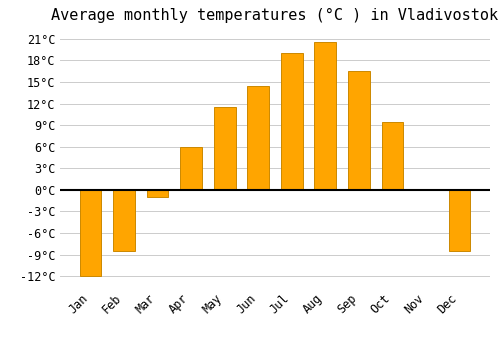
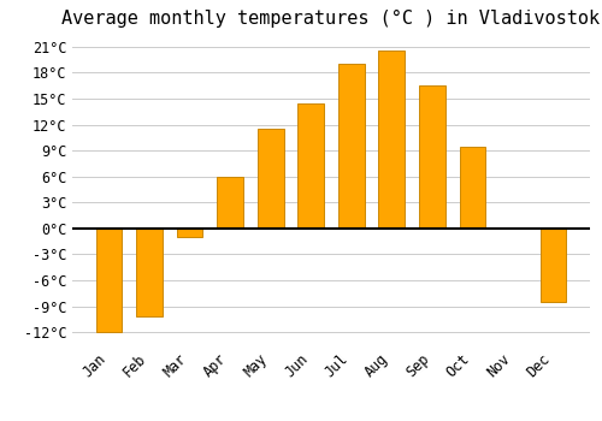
Feb: -8.5°C -> -10.2°C
